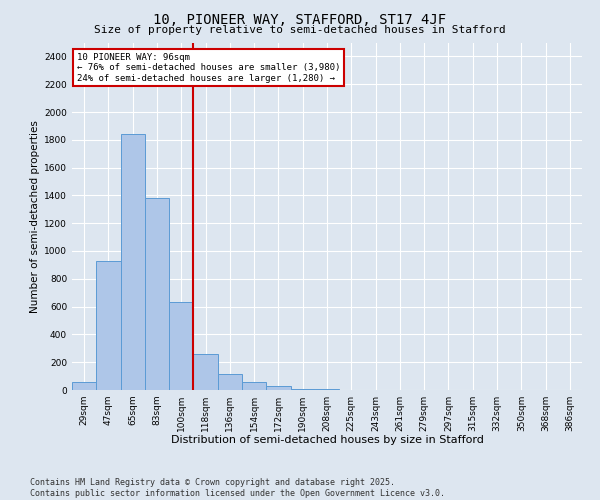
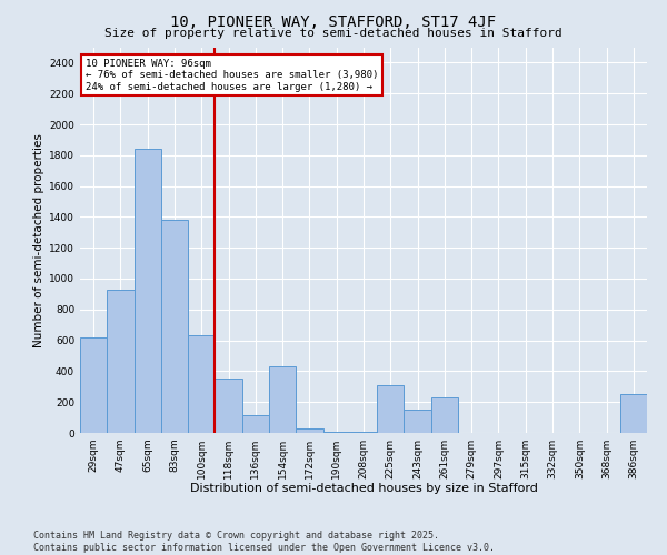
29sqm: 60 -> 620
118sqm: 260 -> 350
154sqm: 60 -> 430
225sqm: 0 -> 310
243sqm: 0 -> 150
261sqm: 0 -> 230
386sqm: 0 -> 250
